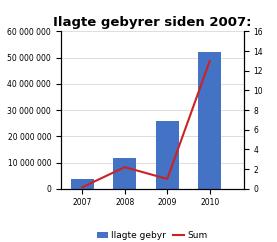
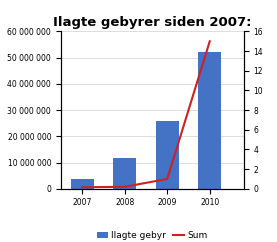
Sum/2008: 2.2 -> 0.2
Sum/2010: 13.0 -> 15.0
